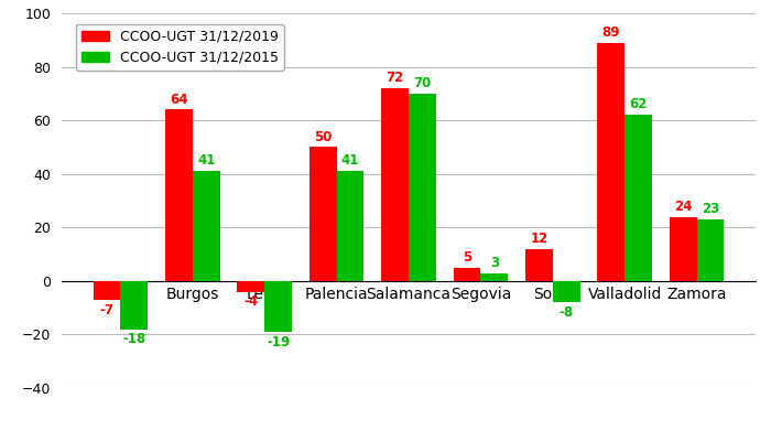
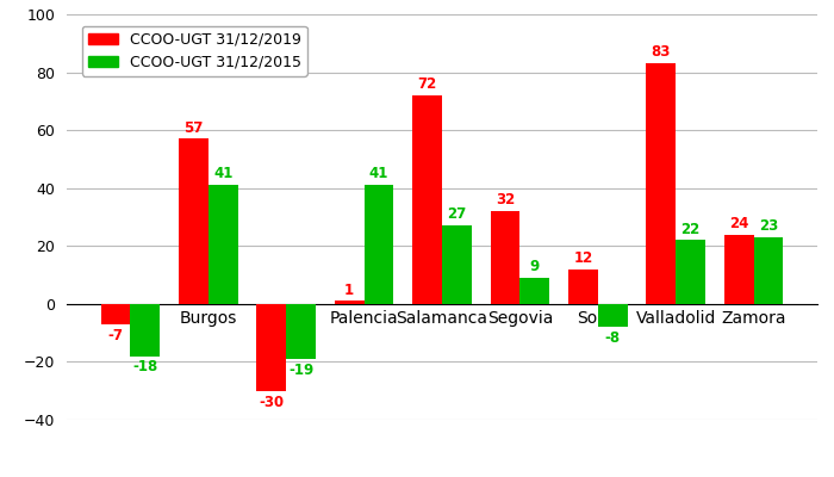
CCOO-UGT 31/12/2019/Burgos: 64 -> 57
CCOO-UGT 31/12/2019/León: -4 -> -30
CCOO-UGT 31/12/2019/Palencia: 50 -> 1
CCOO-UGT 31/12/2015/Salamanca: 70 -> 27
CCOO-UGT 31/12/2019/Segovia: 5 -> 32
CCOO-UGT 31/12/2015/Segovia: 3 -> 9
CCOO-UGT 31/12/2019/Valladolid: 89 -> 83
CCOO-UGT 31/12/2015/Valladolid: 62 -> 22
